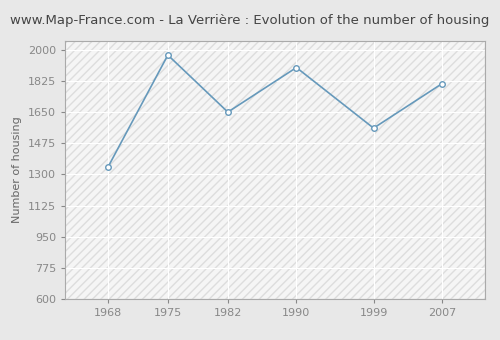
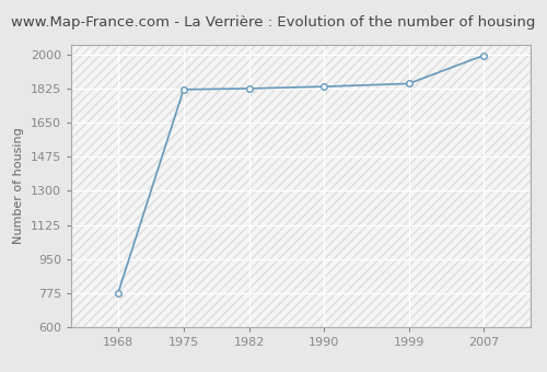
1968: 1340 -> 780
1975: 1970 -> 1820
1982: 1650 -> 1820
1990: 1900 -> 1840
1999: 1560 -> 1850
2007: 1810 -> 2000
